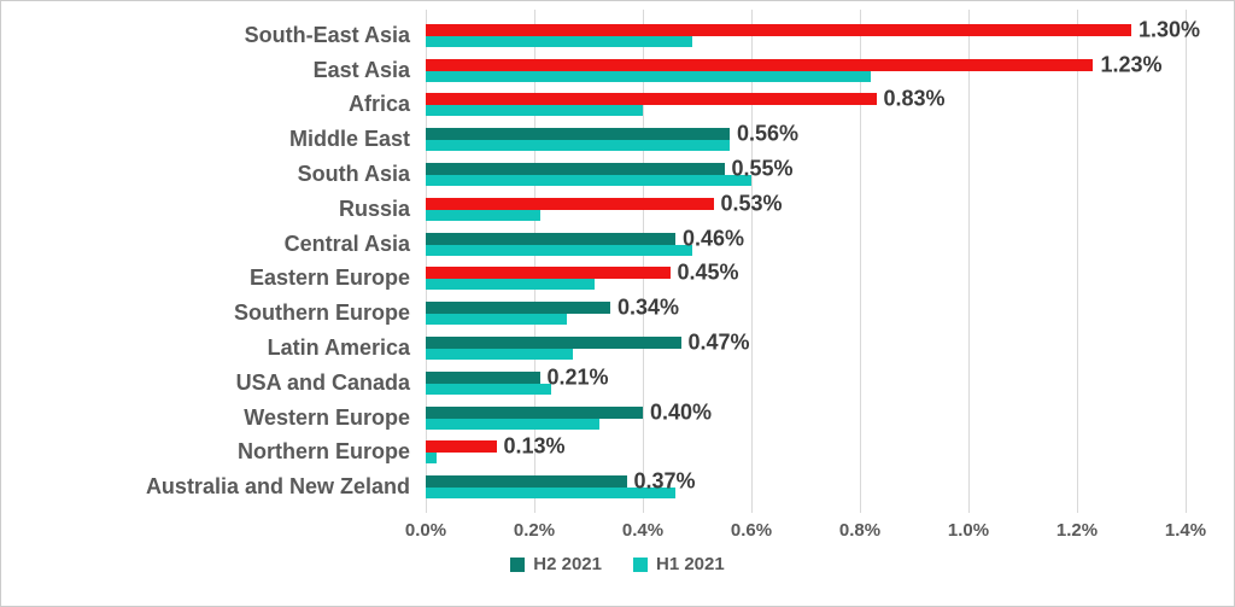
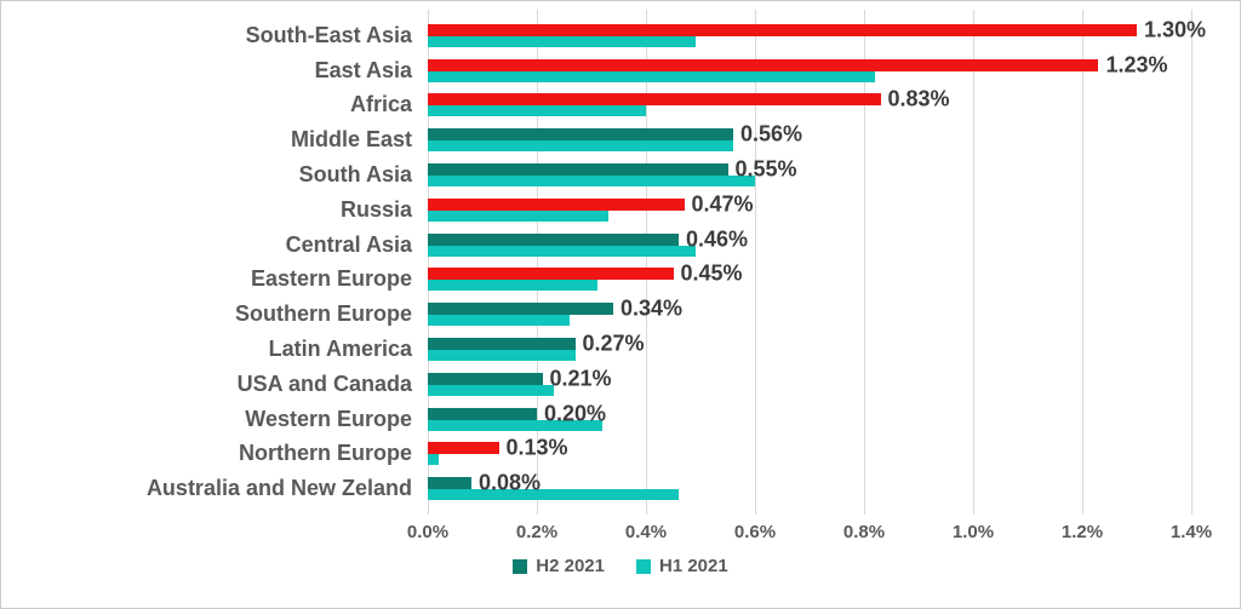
H2 2021/Russia: 0.53% -> 0.47%
H1 2021/Russia: 0.21% -> 0.33%
H2 2021/Latin America: 0.47% -> 0.27%
H2 2021/Western Europe: 0.40% -> 0.20%
H2 2021/Australia and New Zeland: 0.37% -> 0.08%
